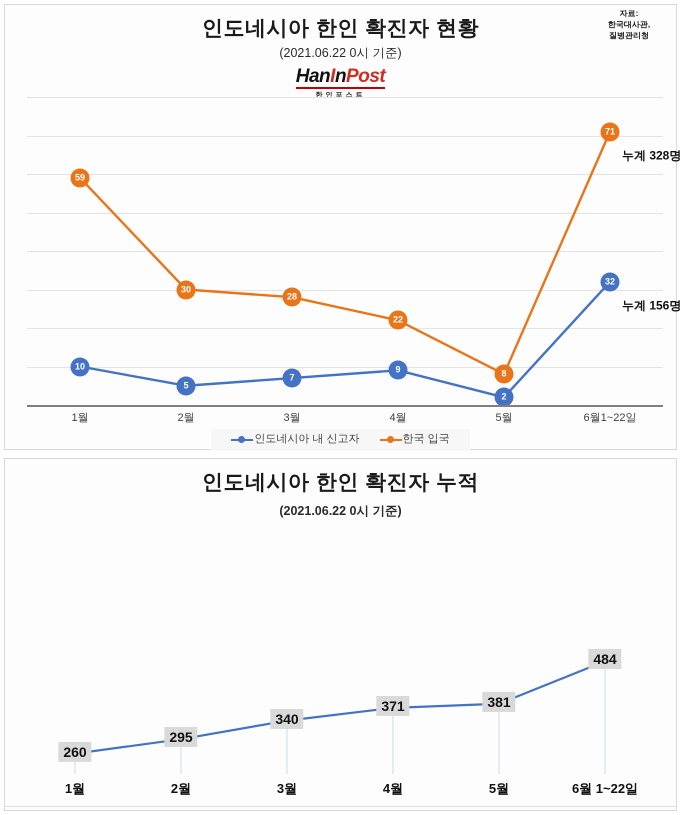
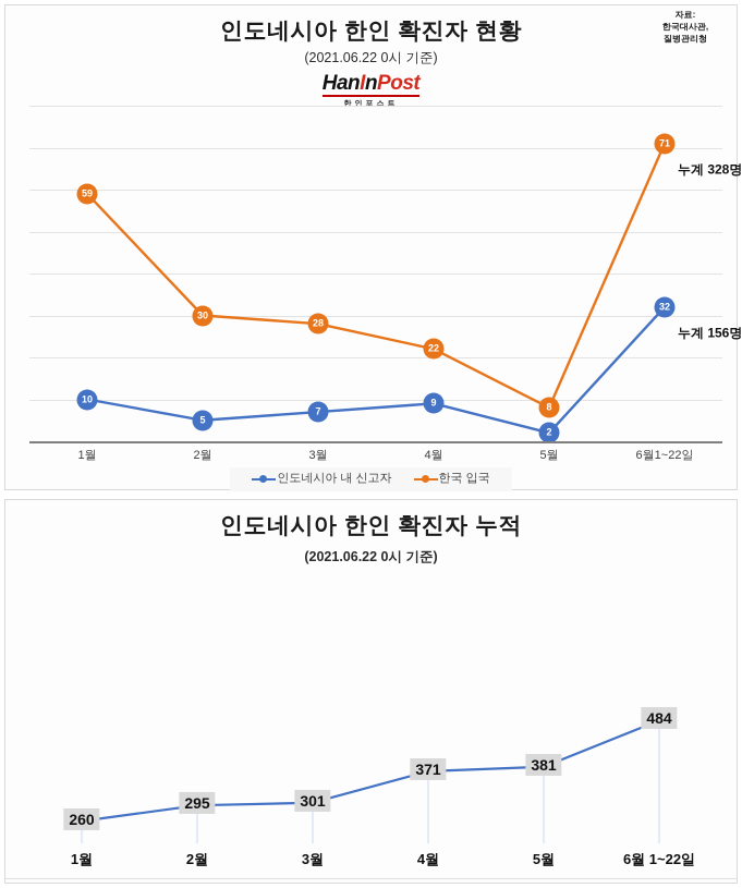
인도네시아 한인 확진자 누적/3월: 340 -> 301
